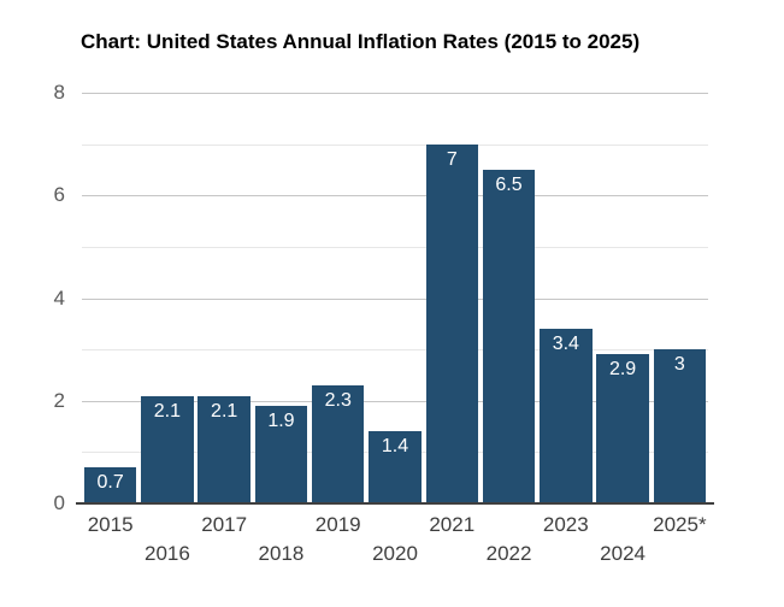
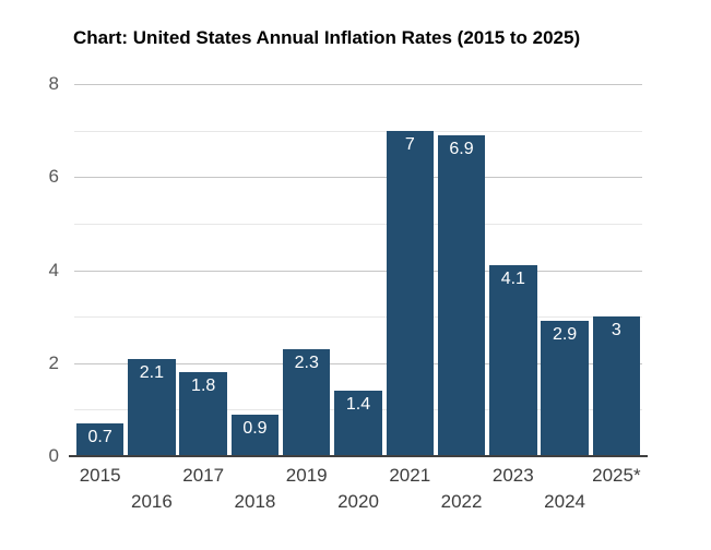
2017: 2.1 -> 1.8
2018: 1.9 -> 0.9
2022: 6.5 -> 6.9
2023: 3.4 -> 4.1
